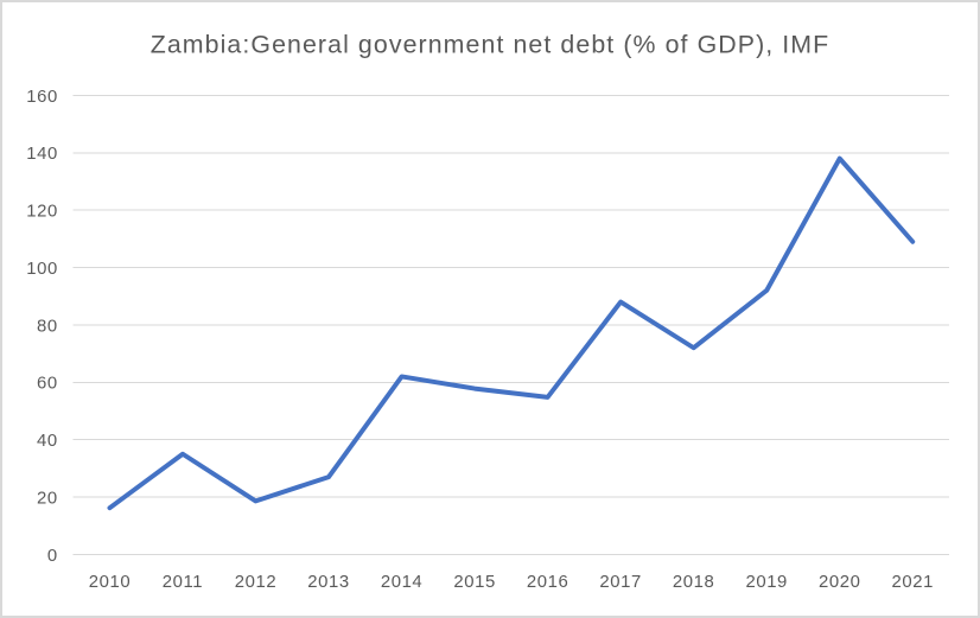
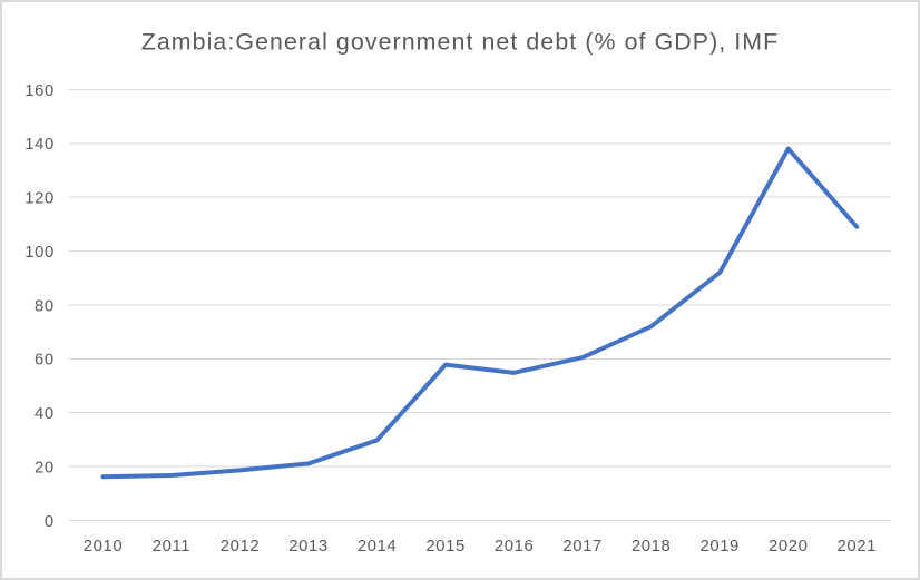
2011: 35 -> 17
2013: 27 -> 21
2014: 62 -> 30
2017: 88 -> 60
